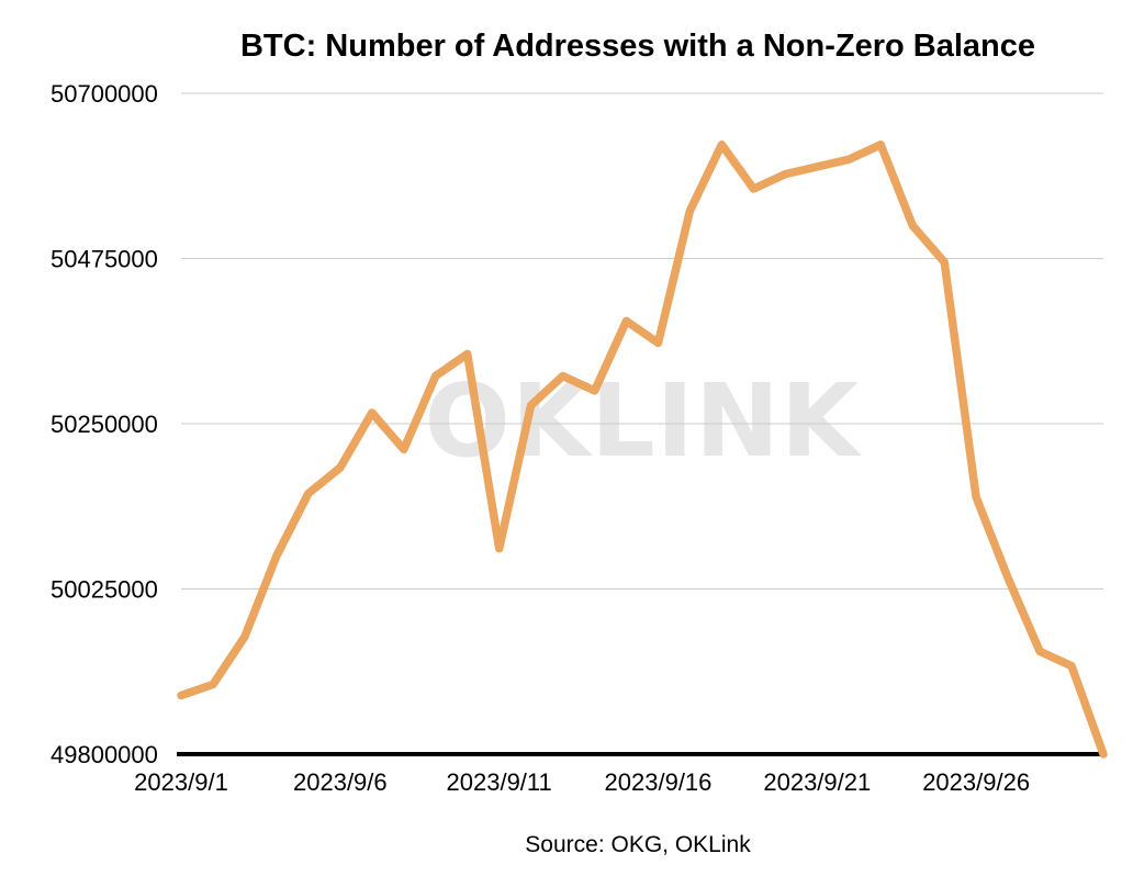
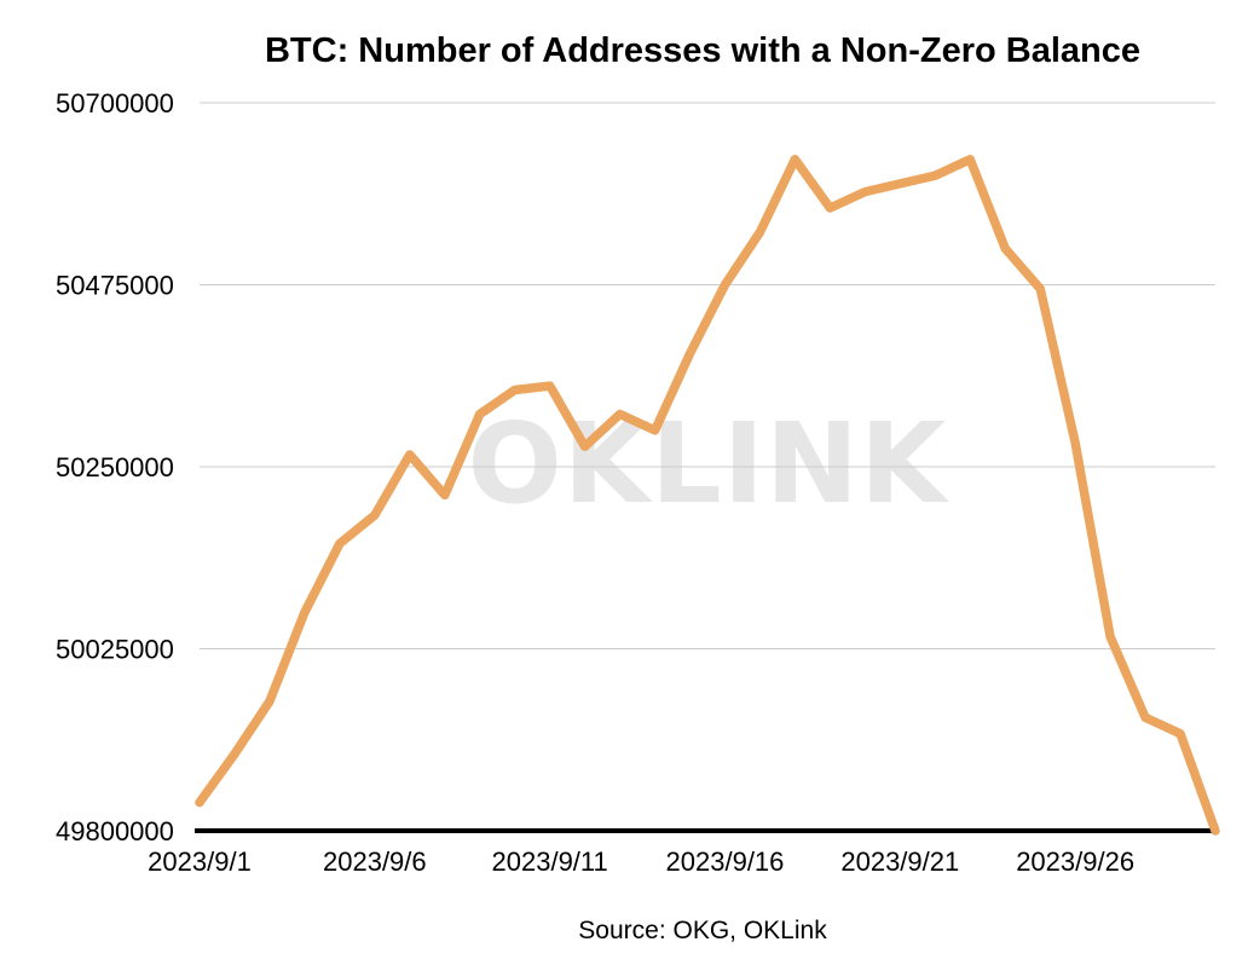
2023/9/1: 49880000 -> 49840000
2023/9/11: 50080000 -> 50350000
2023/9/16: 50360000 -> 50480000
2023/9/26: 50150000 -> 50280000
